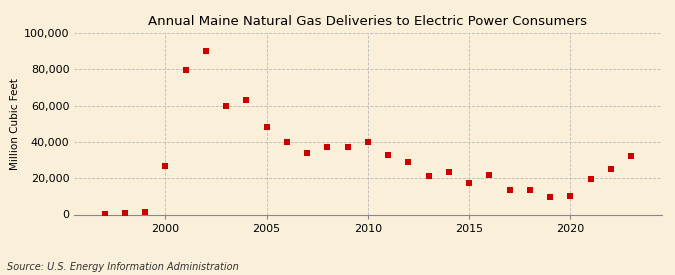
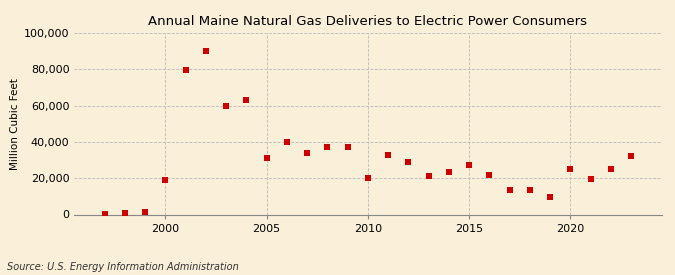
2000: 26,000 -> 19,000
2005: 48,000 -> 31,000
2010: 40,000 -> 20,000
2015: 18,000 -> 27,000
2020: 10,000 -> 25,000
